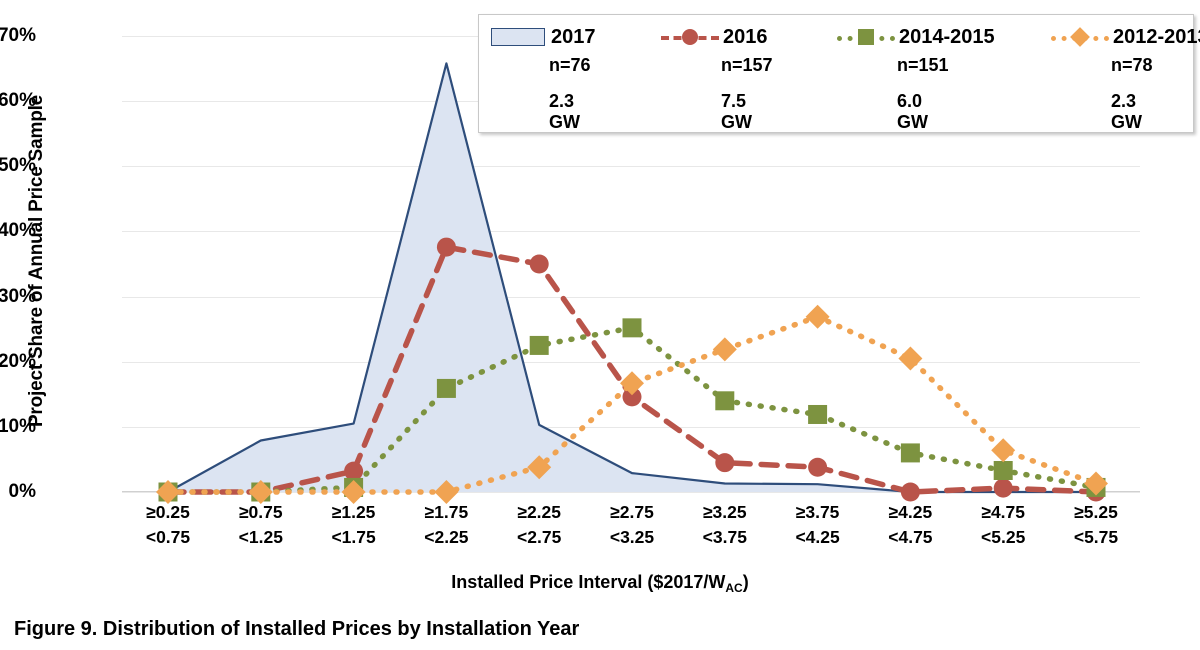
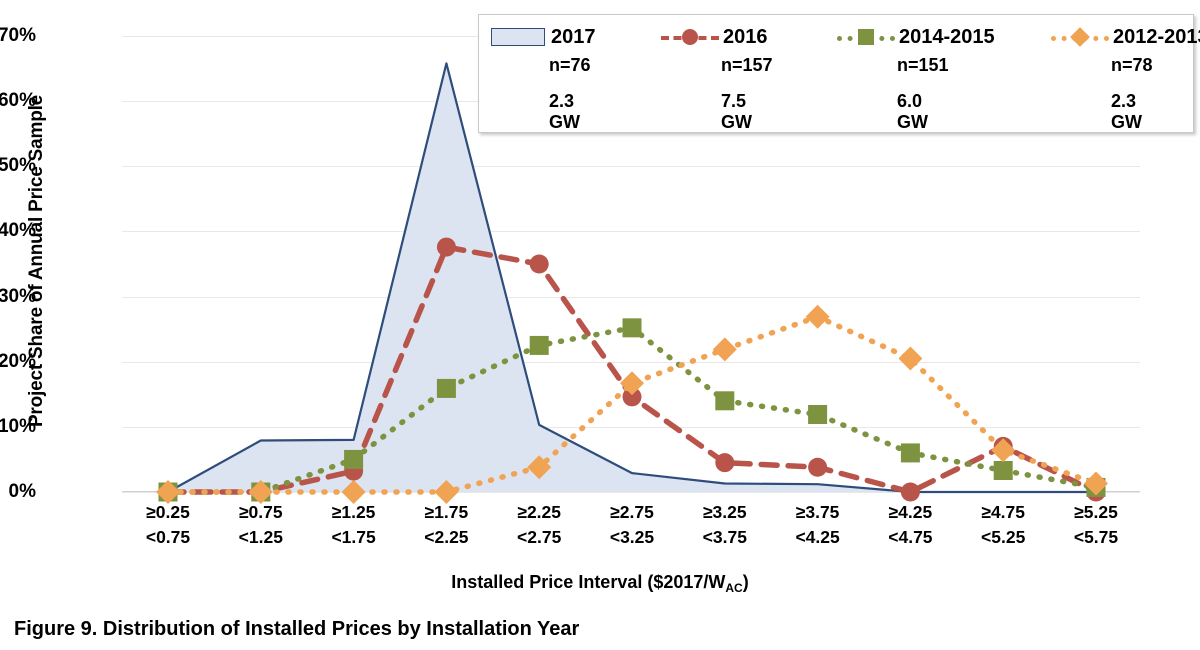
2017/≥1.25 <1.75: 10% -> 8%
2014-2015/≥1.25 <1.75: 1% -> 5%
2016/≥4.75 <5.25: 1% -> 7%
